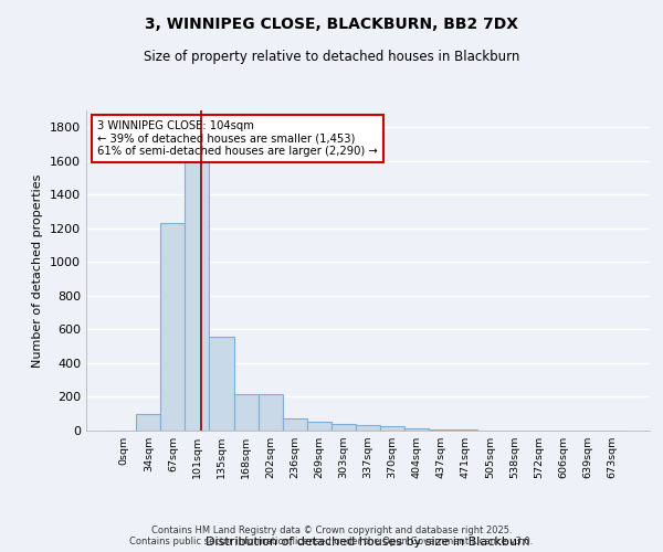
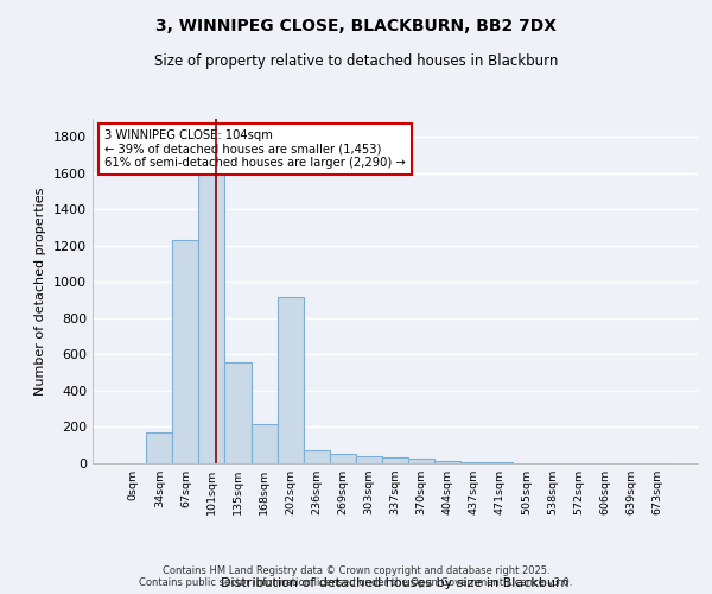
34sqm: 100 -> 170
202sqm: 220 -> 920
